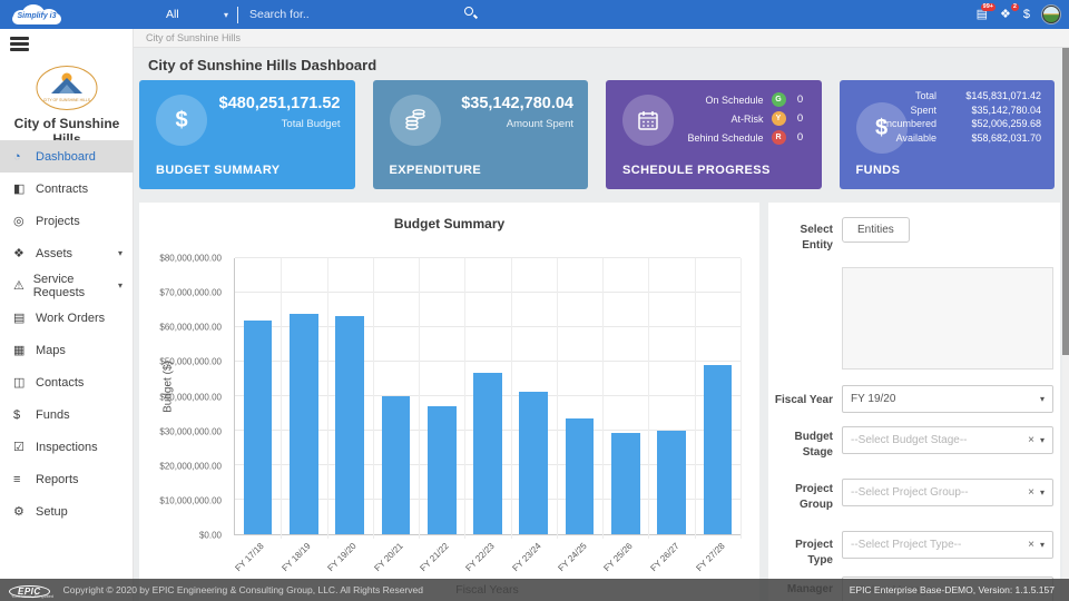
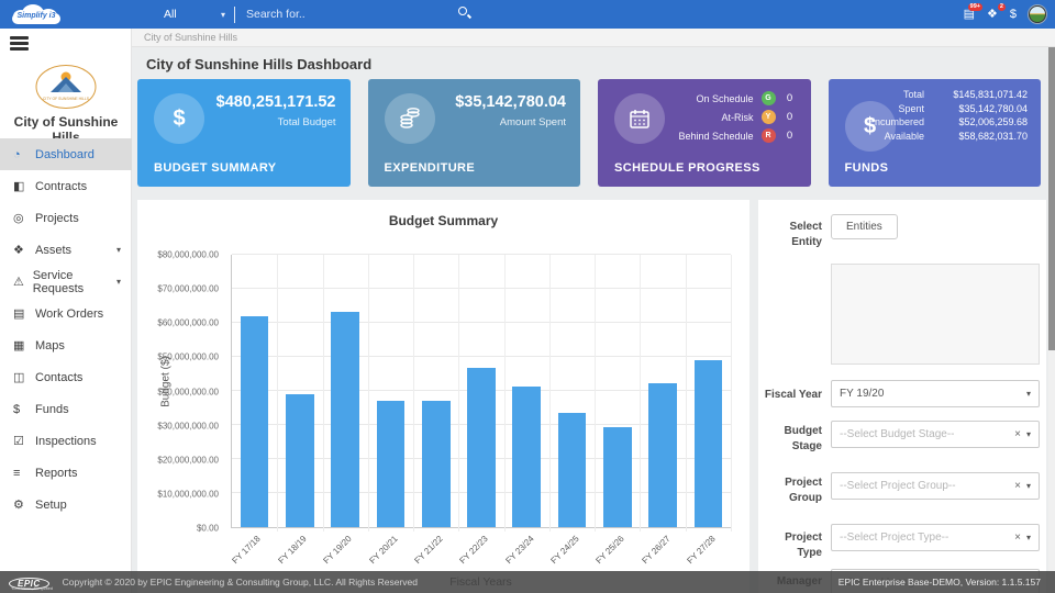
FY 18/19: $64000000 -> $39000000
FY 20/21: $40000000 -> $37000000
FY 26/27: $30000000 -> $42000000
